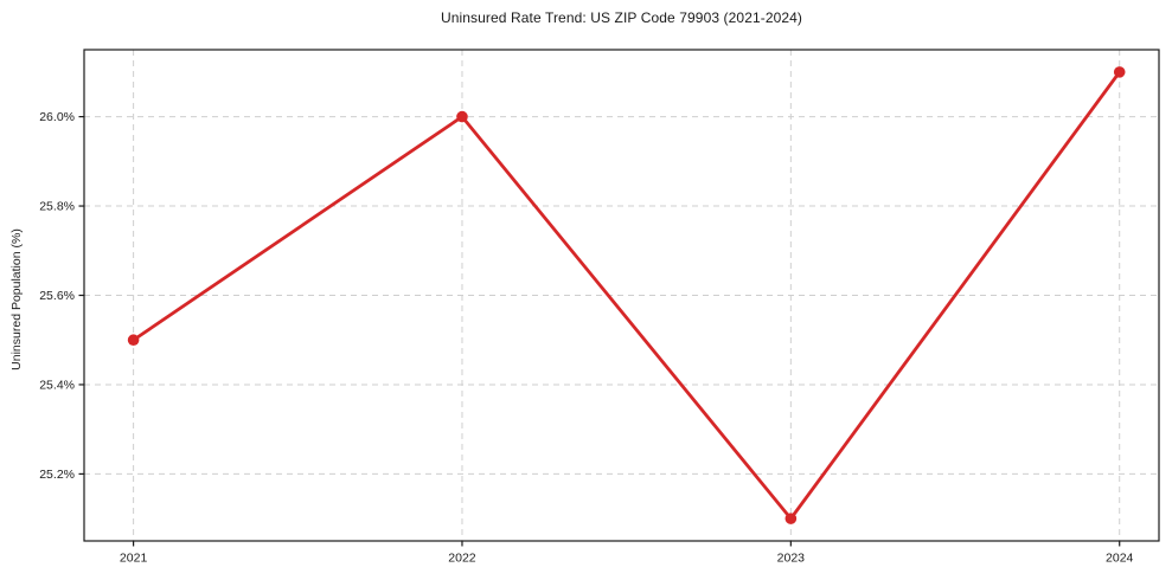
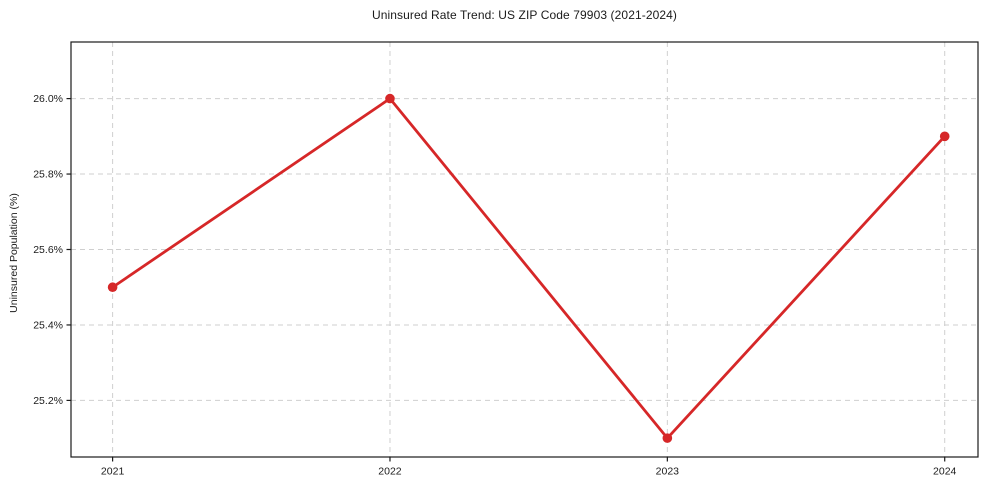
2024: 26.1% -> 25.9%
